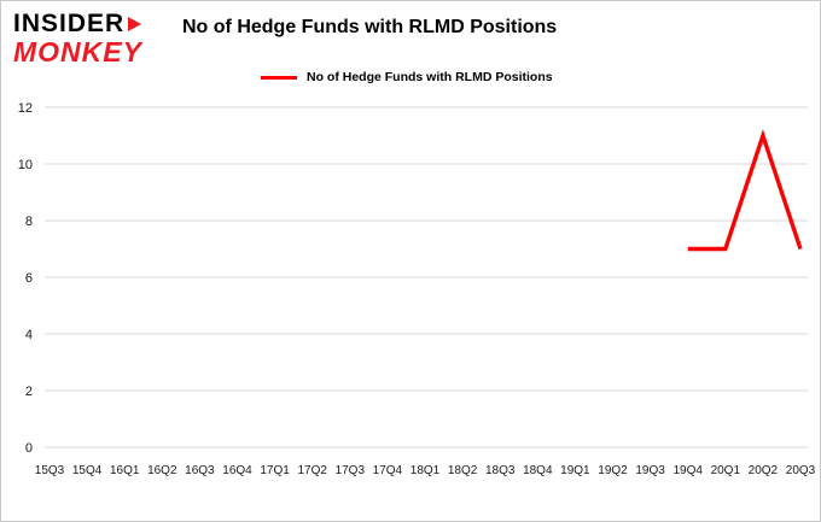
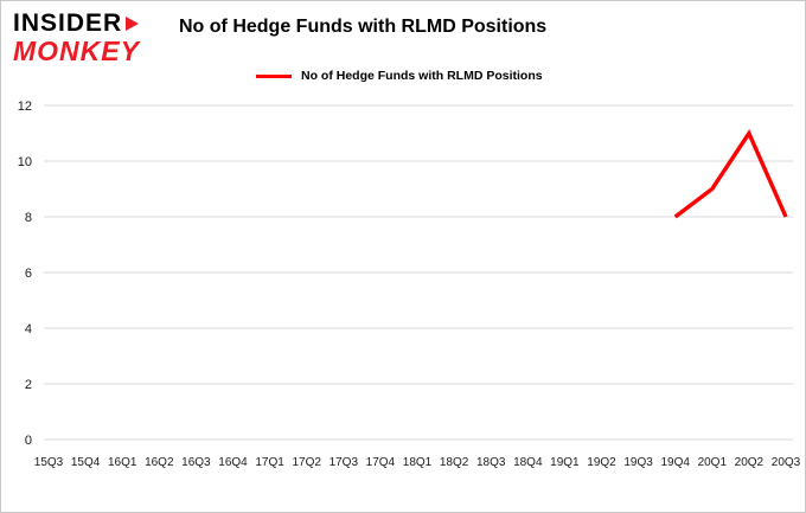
19Q4: 7 -> 8
20Q1: 7 -> 9
20Q3: 7 -> 8
